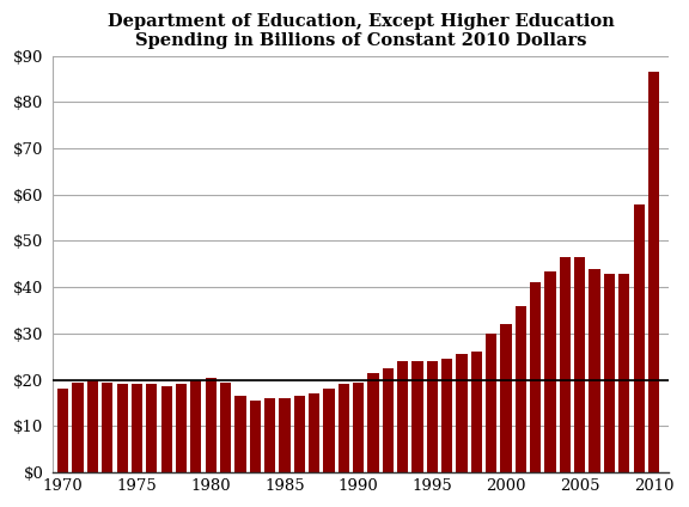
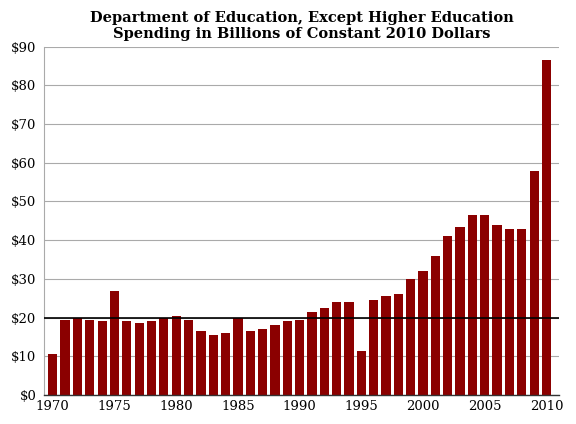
1970: $18.0 -> $10.5
1975: $19.0 -> $27.0
1985: $16.0 -> $20.0
1995: $24.0 -> $11.5
